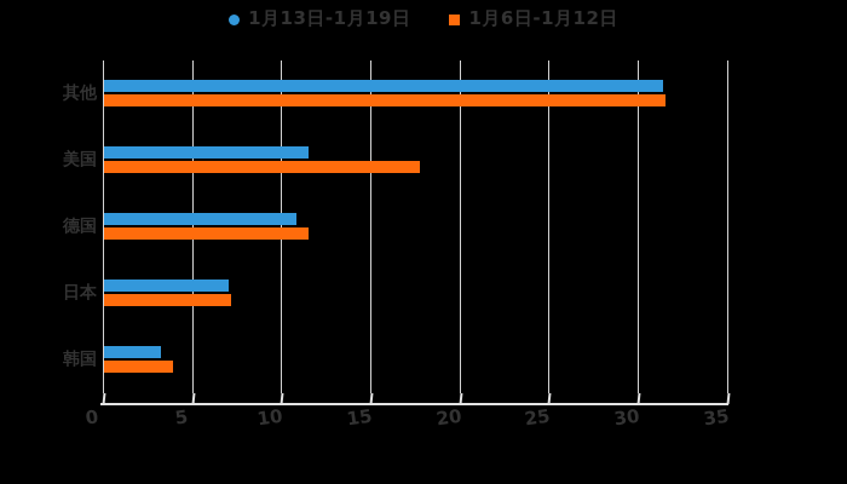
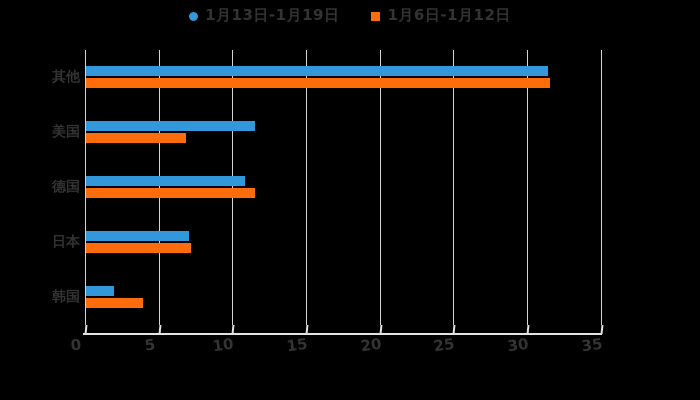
1月6日-1月12日/美国: 17.7 -> 6.8
1月13日-1月19日/韩国: 3.2 -> 1.9
